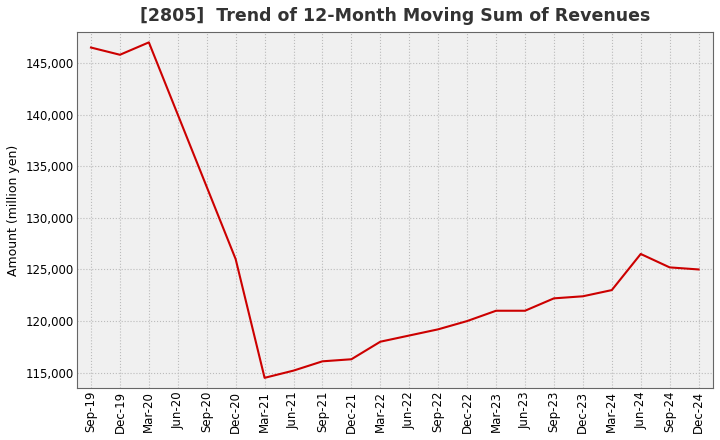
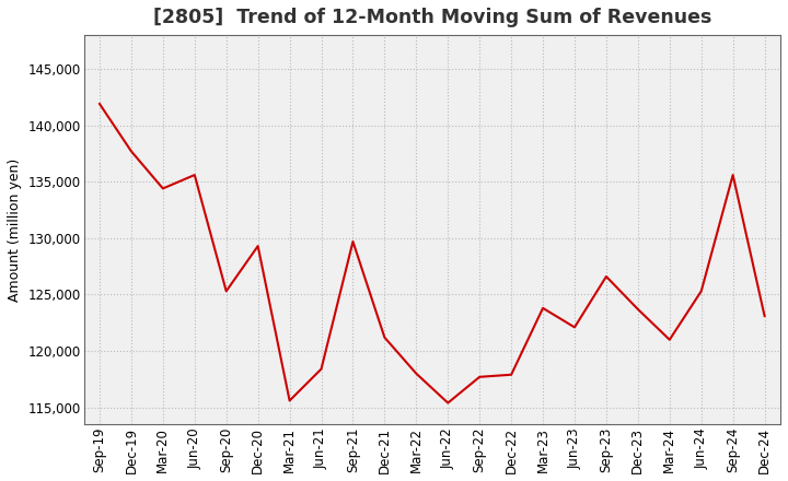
Sep-19: 146,500 -> 141,900
Dec-19: 145,800 -> 137,700
Mar-20: 147,000 -> 134,400
Jun-20: 140,000 -> 135,600
Sep-20: 133,000 -> 125,300
Dec-20: 126,000 -> 129,300
Mar-21: 114,500 -> 115,600
Jun-21: 115,200 -> 118,400
Sep-21: 116,100 -> 129,700
Dec-21: 116,300 -> 121,200
Jun-22: 118,600 -> 115,400
Sep-22: 119,200 -> 117,700
Dec-22: 120,000 -> 117,900
Mar-23: 121,000 -> 123,800
Jun-23: 121,000 -> 122,100
Sep-23: 122,200 -> 126,600
Dec-23: 122,400 -> 123,700
Mar-24: 123,000 -> 121,000
Jun-24: 126,500 -> 125,300
Sep-24: 125,200 -> 135,600
Dec-24: 125,000 -> 123,100
